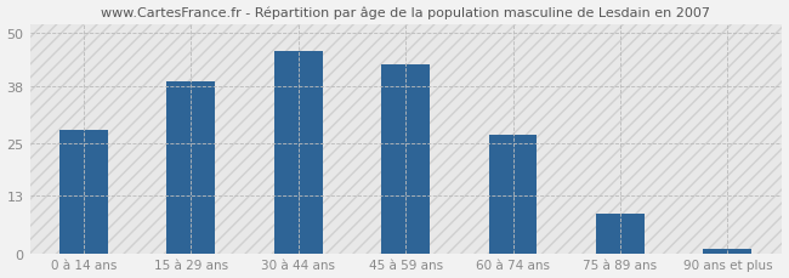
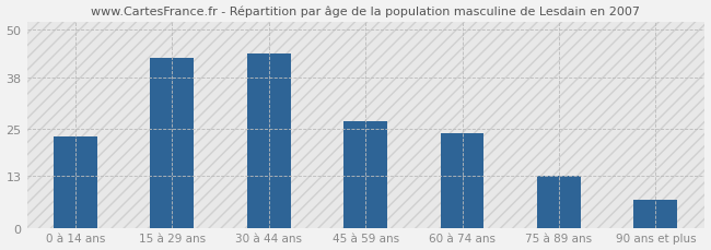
0 à 14 ans: 28 -> 23
15 à 29 ans: 39 -> 43
30 à 44 ans: 46 -> 44
45 à 59 ans: 43 -> 27
60 à 74 ans: 27 -> 24
75 à 89 ans: 9 -> 13
90 ans et plus: 1 -> 7
